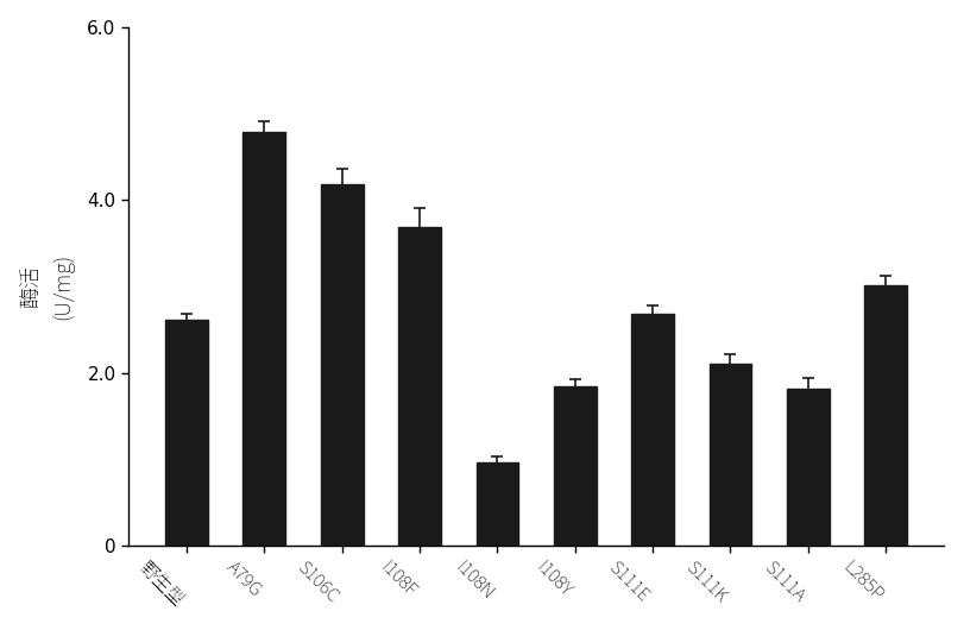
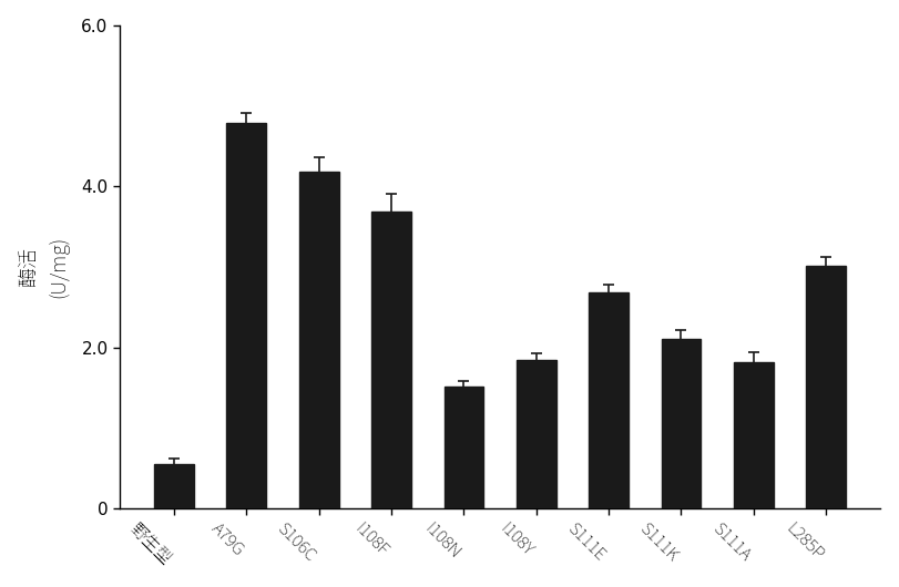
野生型: 2.62 -> 0.55
I108N: 0.96 -> 1.52
